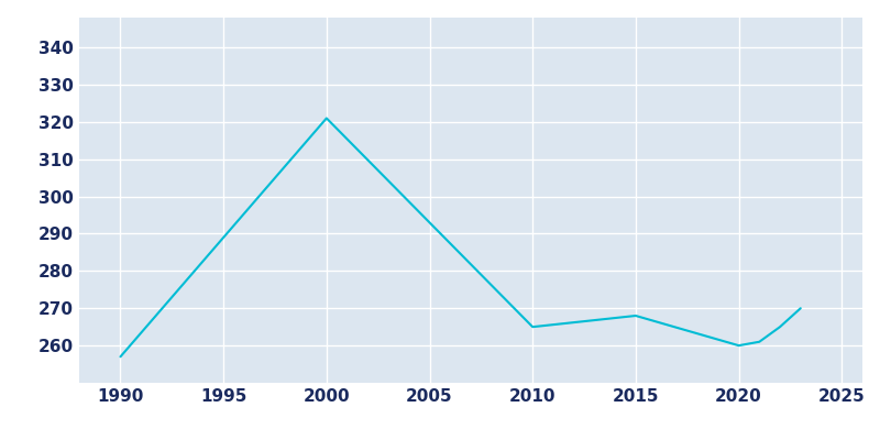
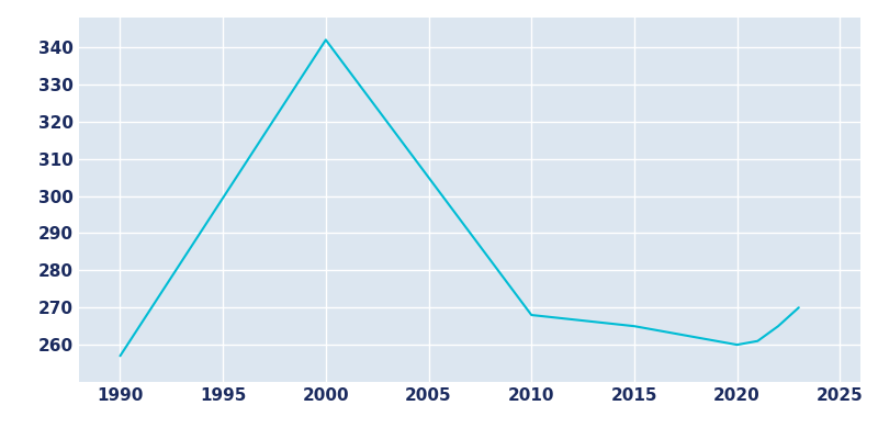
2000: 321 -> 342
2010: 265 -> 268
2015: 268 -> 265
